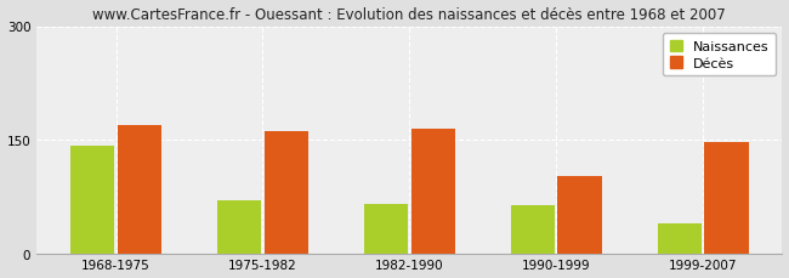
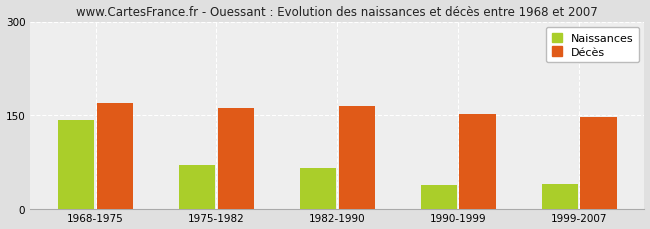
Naissances/1990-1999: 64 -> 38
Décès/1990-1999: 102 -> 152
